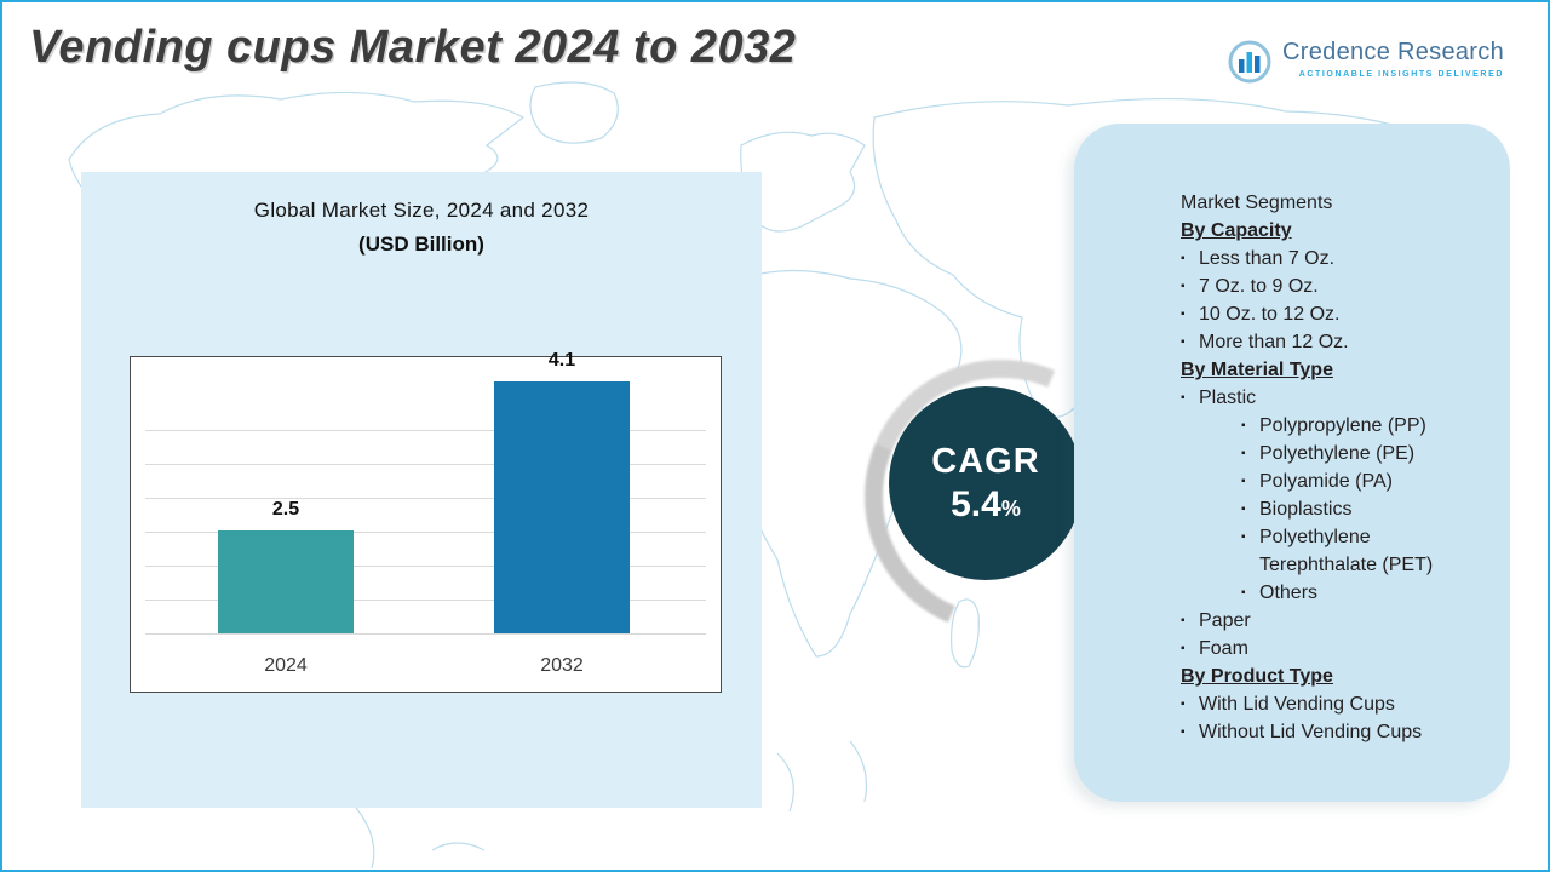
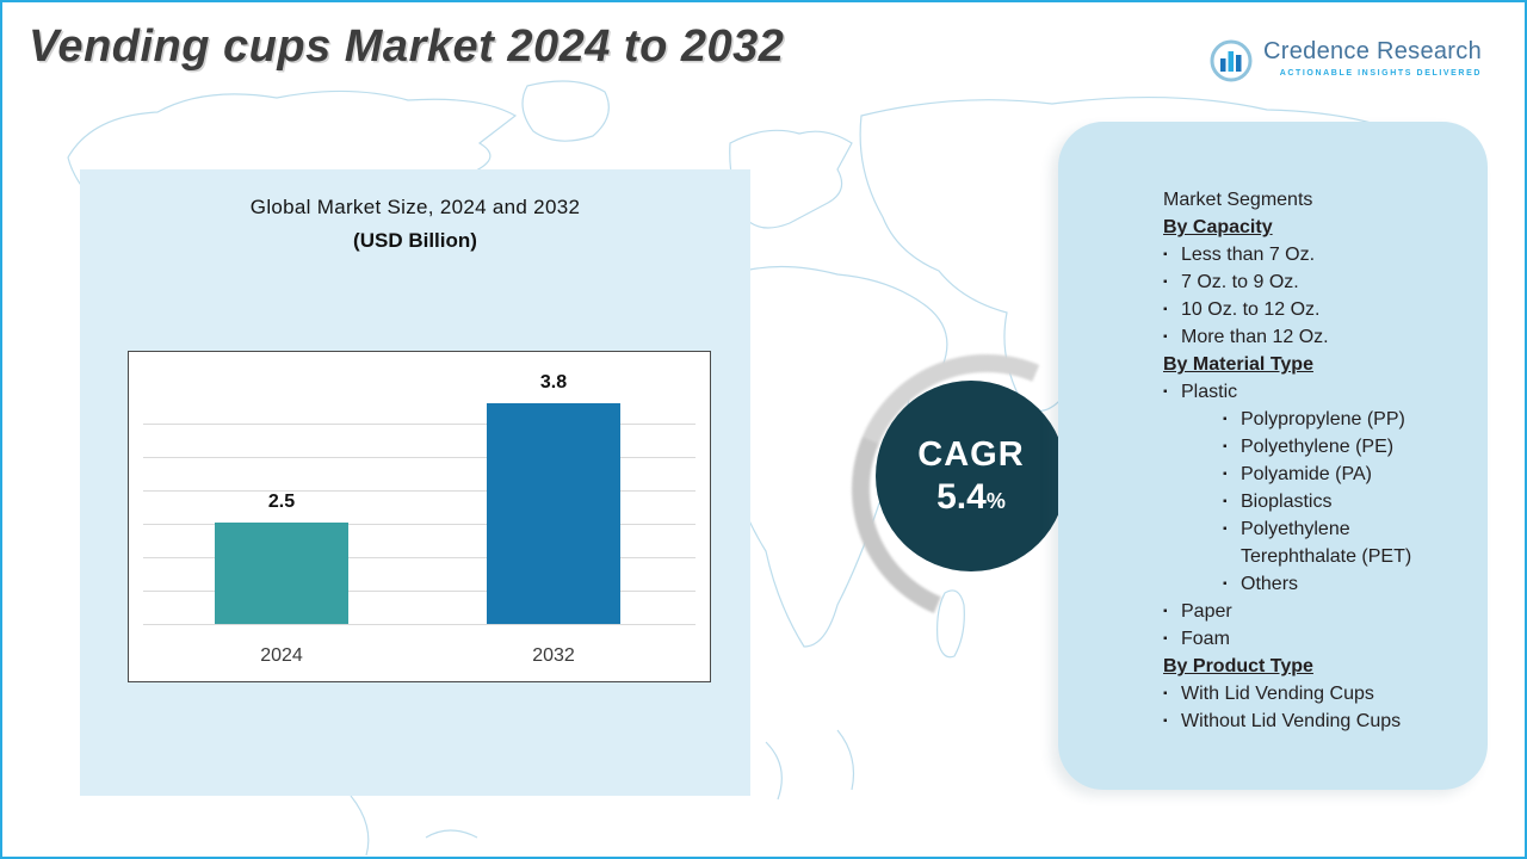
2032: 4.1 -> 3.8
